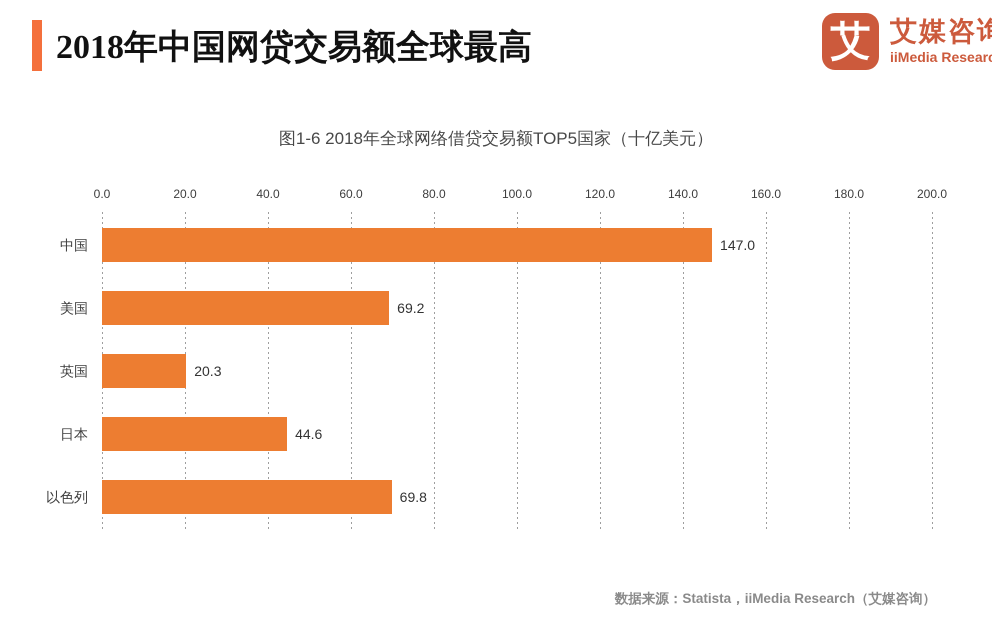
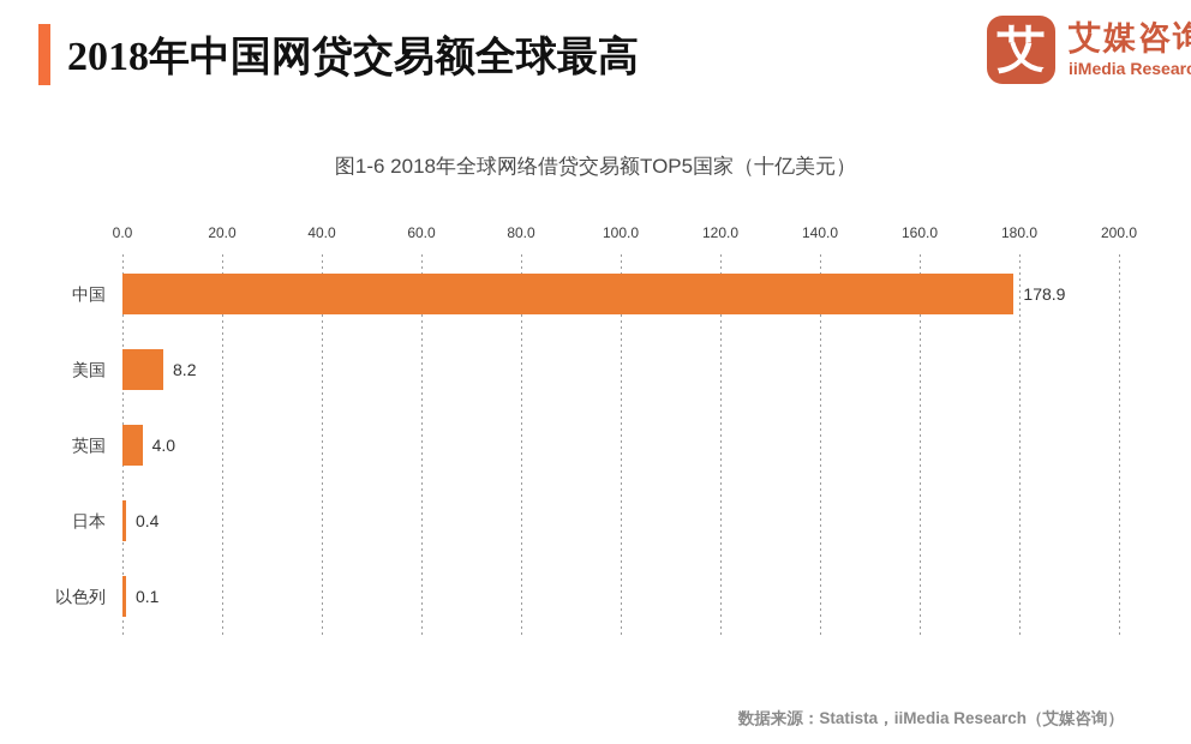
中国: 147.0 -> 178.9
美国: 69.2 -> 8.2
英国: 20.3 -> 4.0
日本: 44.6 -> 0.4
以色列: 69.8 -> 0.1
